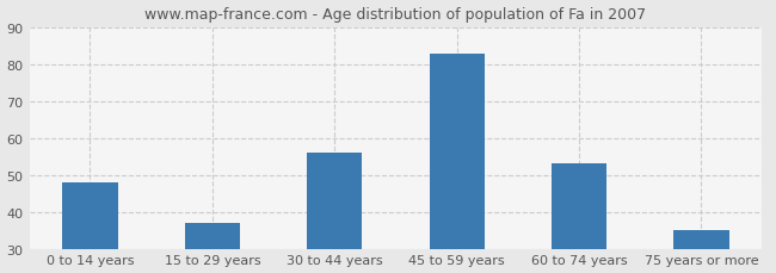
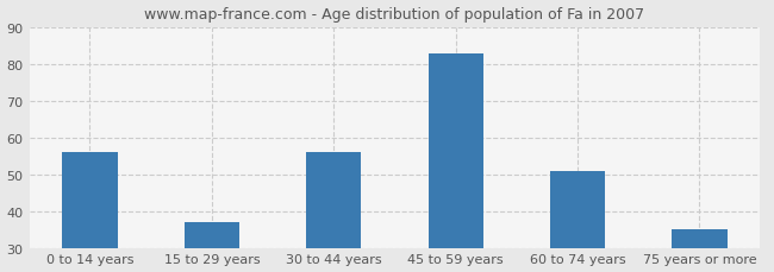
0 to 14 years: 48 -> 56
60 to 74 years: 53 -> 51
